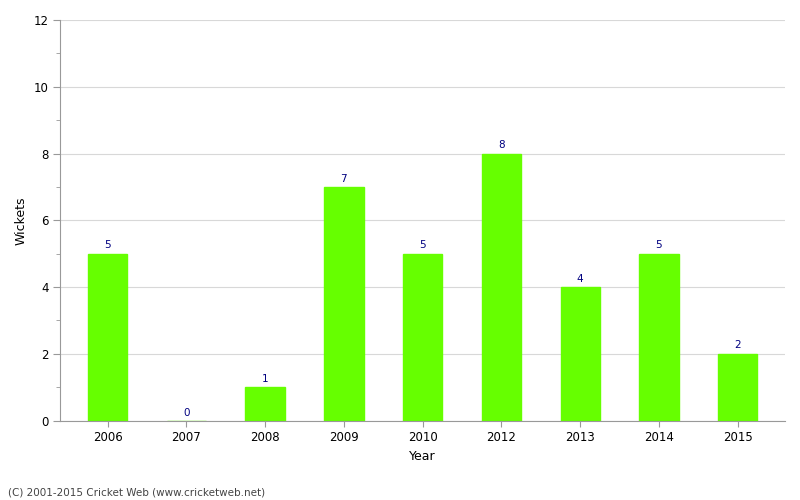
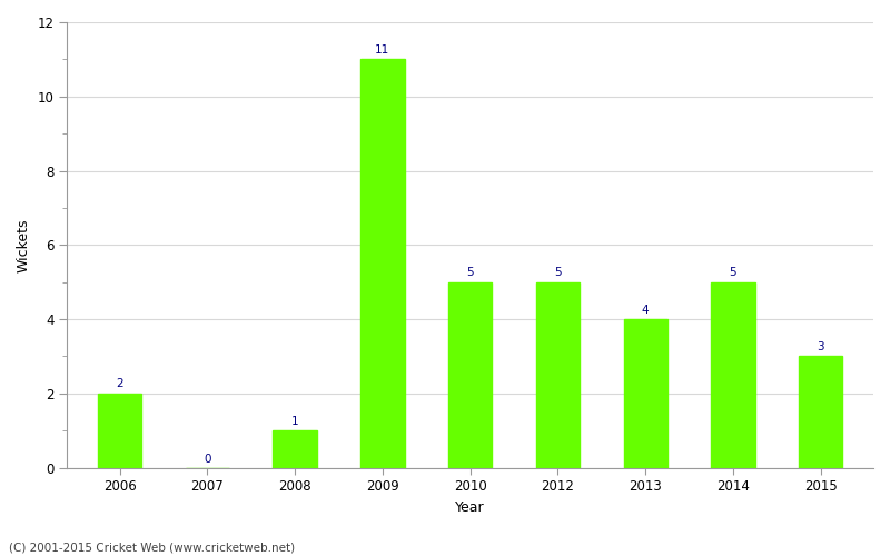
2006: 5 -> 2
2009: 7 -> 11
2012: 8 -> 5
2015: 2 -> 3
